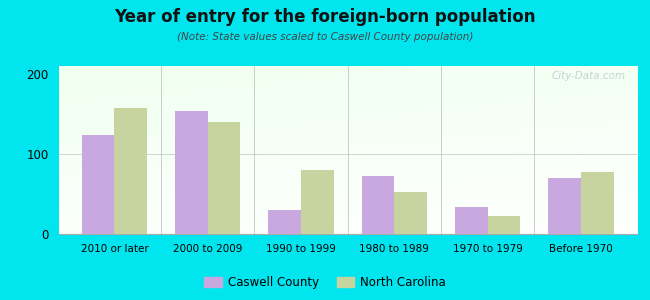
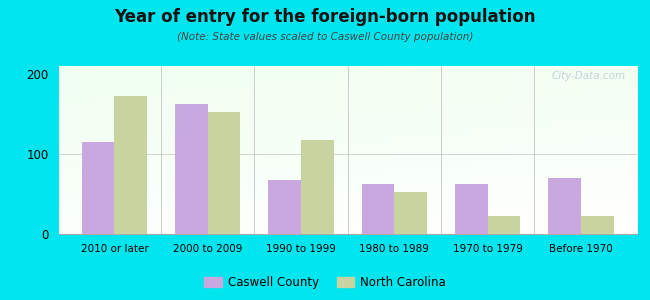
Caswell County/2010 or later: 124 -> 115
North Carolina/2010 or later: 158 -> 172
Caswell County/2000 to 2009: 154 -> 163
North Carolina/2000 to 2009: 140 -> 152
Caswell County/1990 to 1999: 30 -> 68
North Carolina/1990 to 1999: 80 -> 118
Caswell County/1980 to 1989: 72 -> 62
Caswell County/1970 to 1979: 34 -> 62
North Carolina/Before 1970: 78 -> 22
